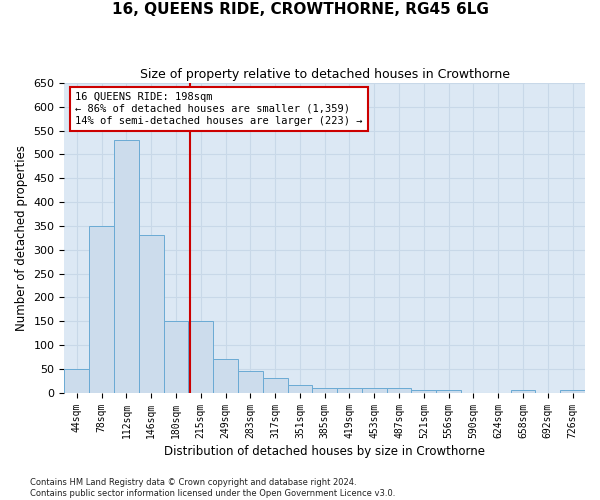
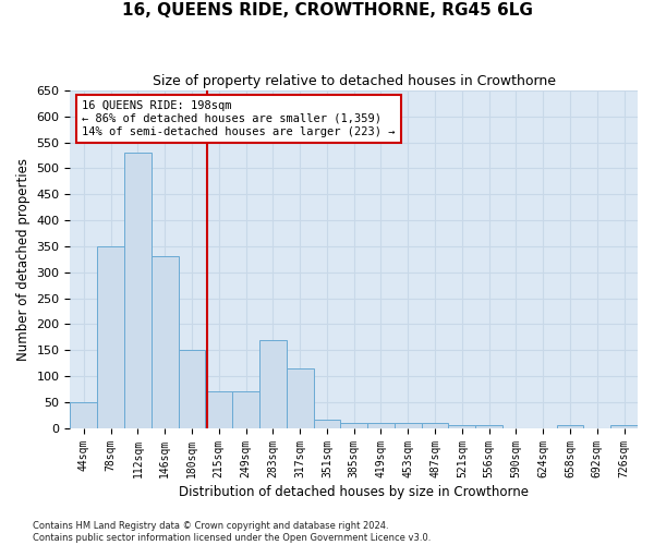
215sqm: 150 -> 70
283sqm: 45 -> 170
317sqm: 30 -> 115
